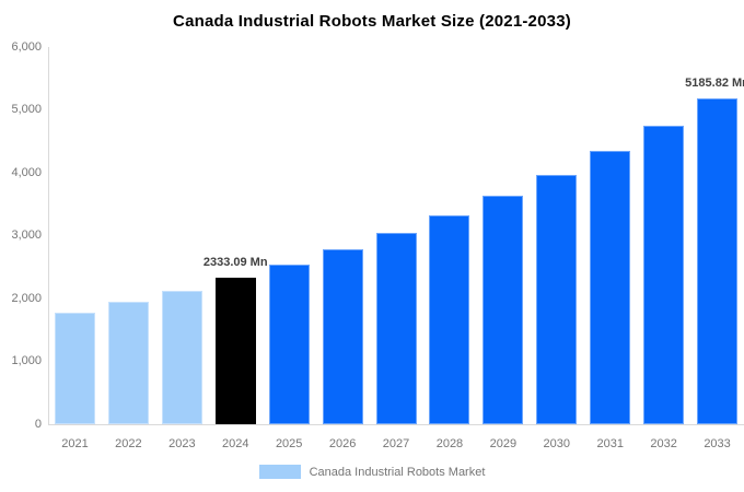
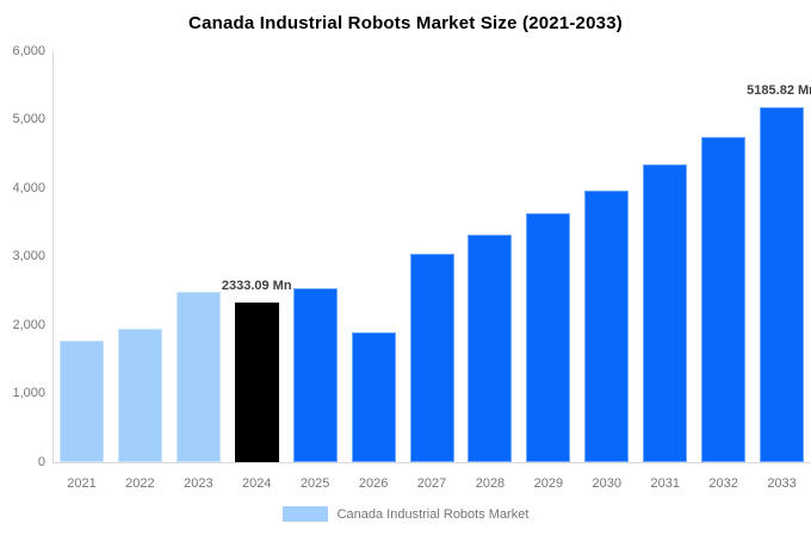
2023: 2100 -> 2500
2026: 2800 -> 1900
